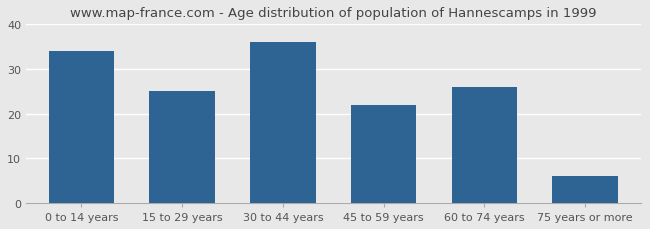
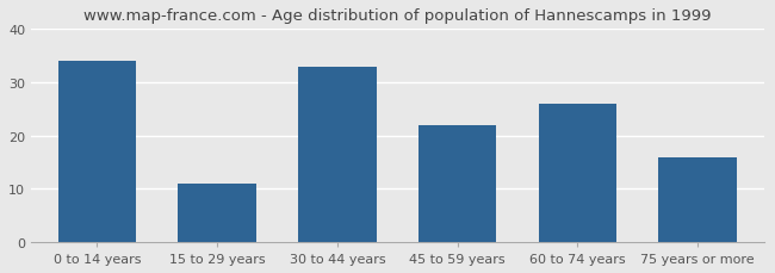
15 to 29 years: 25 -> 11
30 to 44 years: 36 -> 33
75 years or more: 6 -> 16
